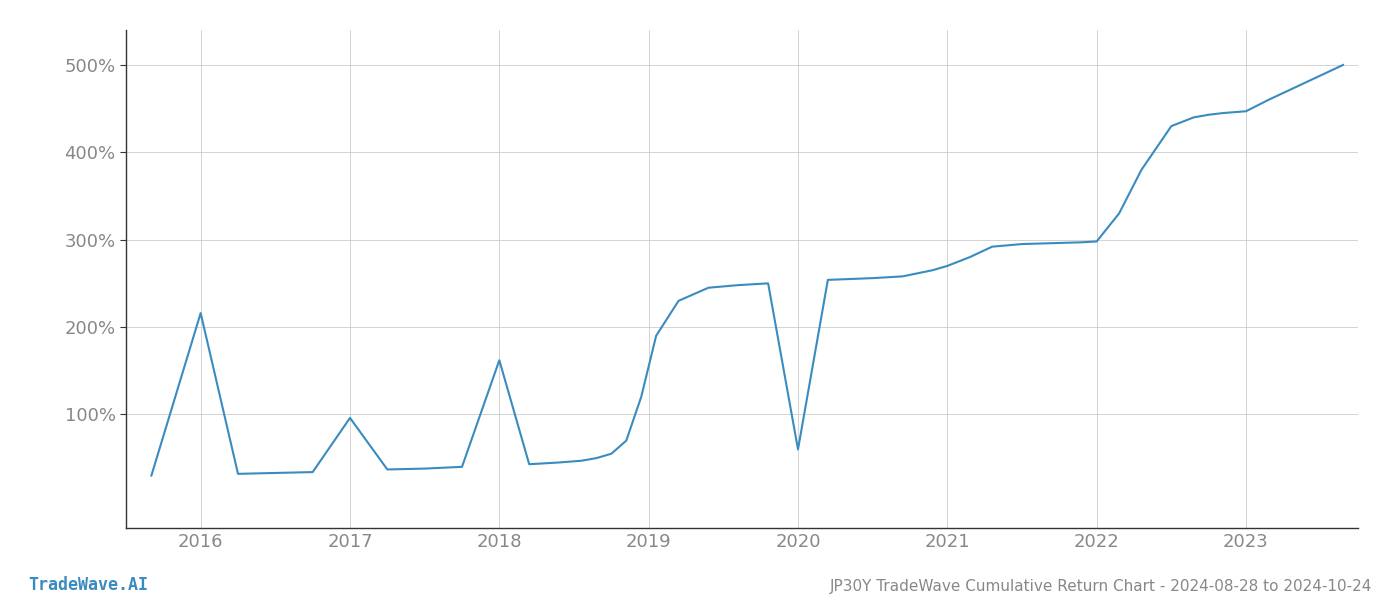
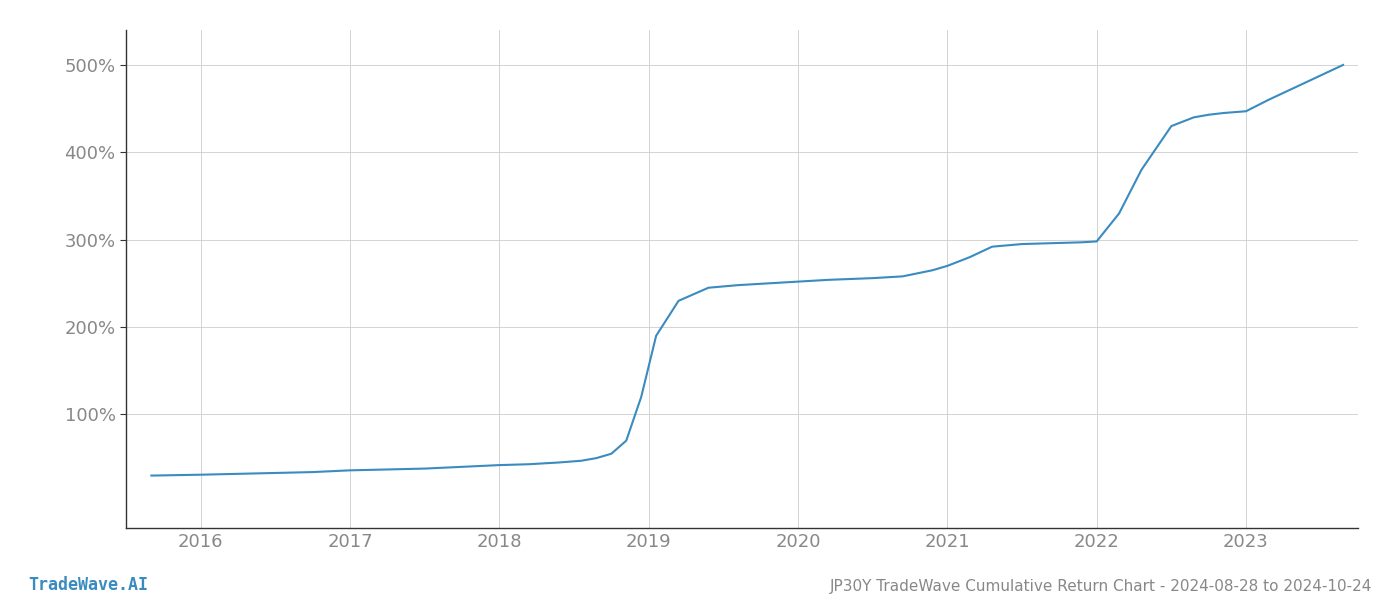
2016: 216% -> 31%
2017: 96% -> 36%
2018: 162% -> 42%
2020: 60% -> 252%
